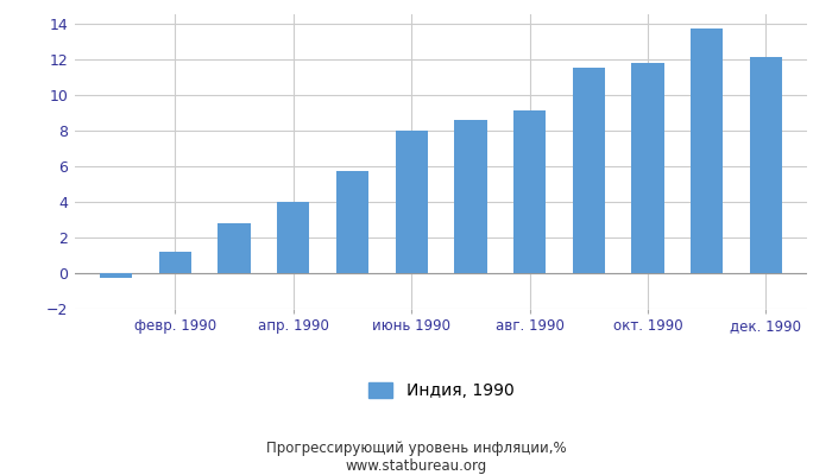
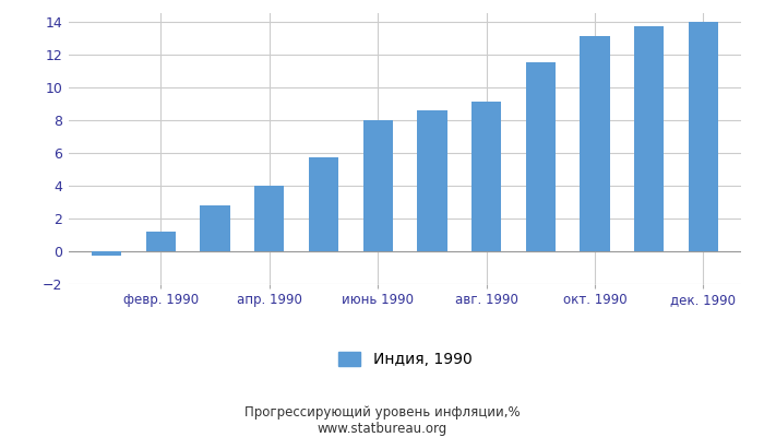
окт. 1990: 11.8 -> 13.1
дек. 1990: 12.1 -> 14.0
